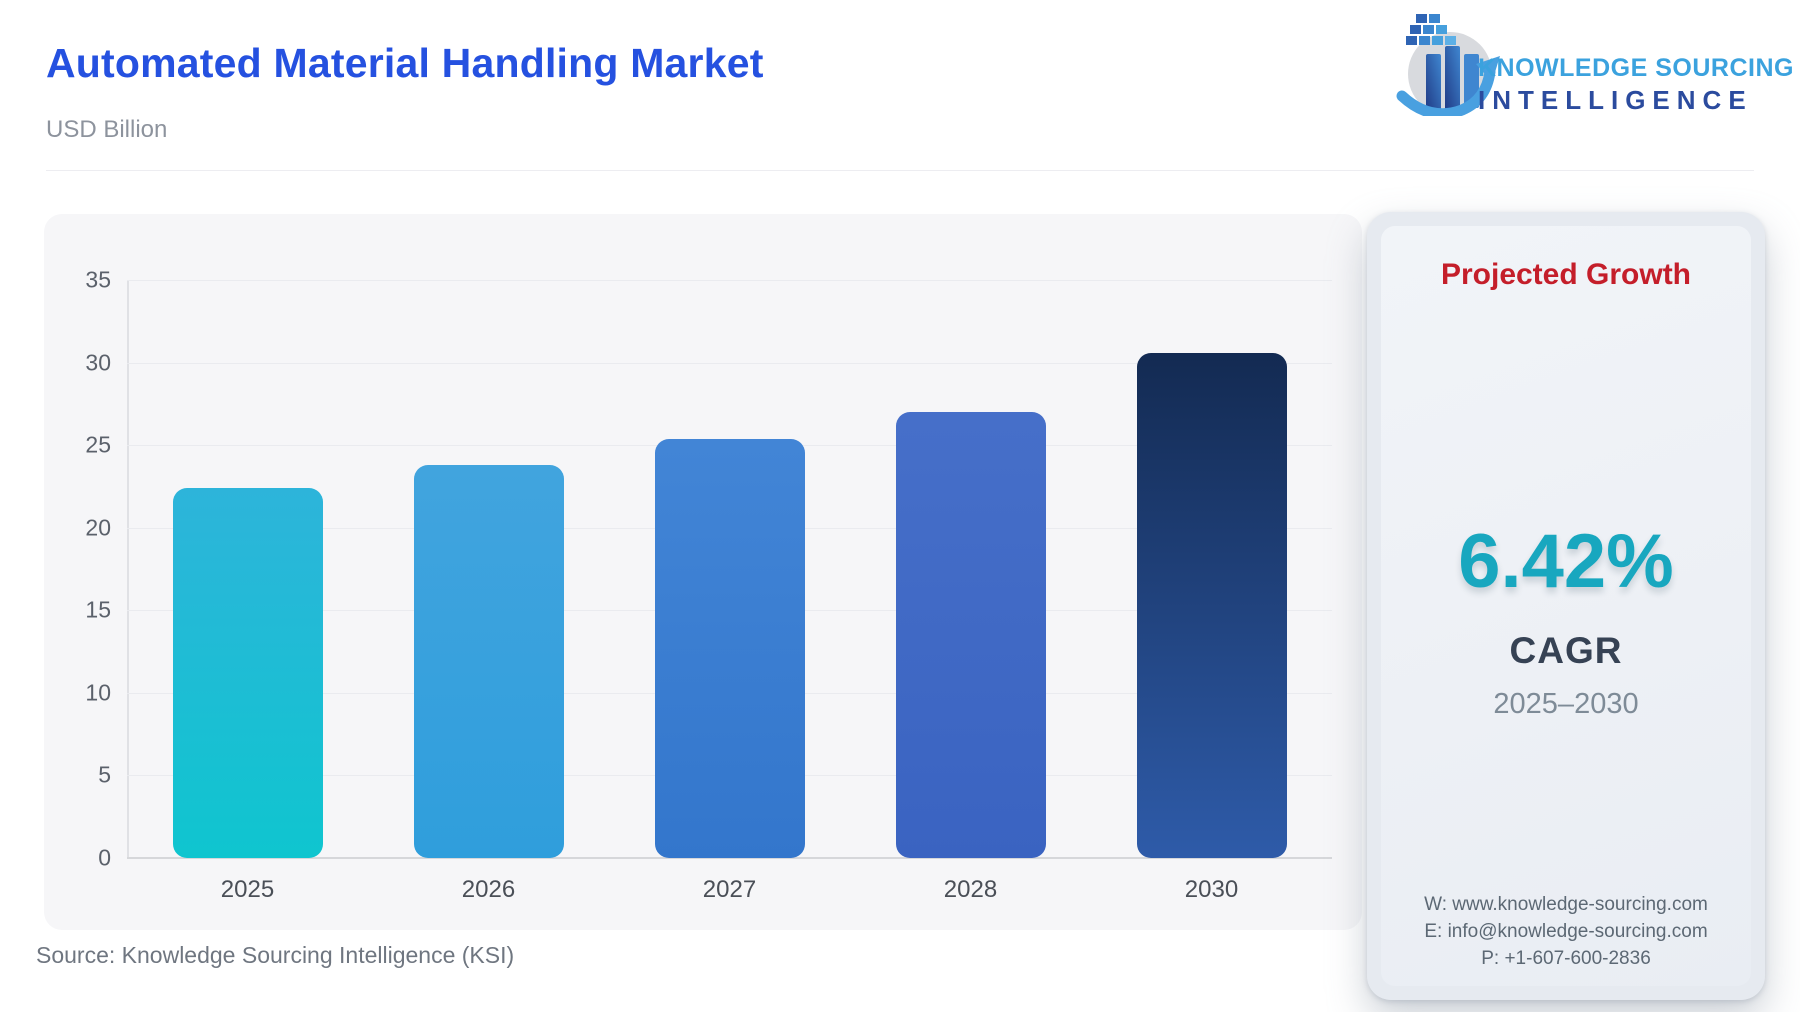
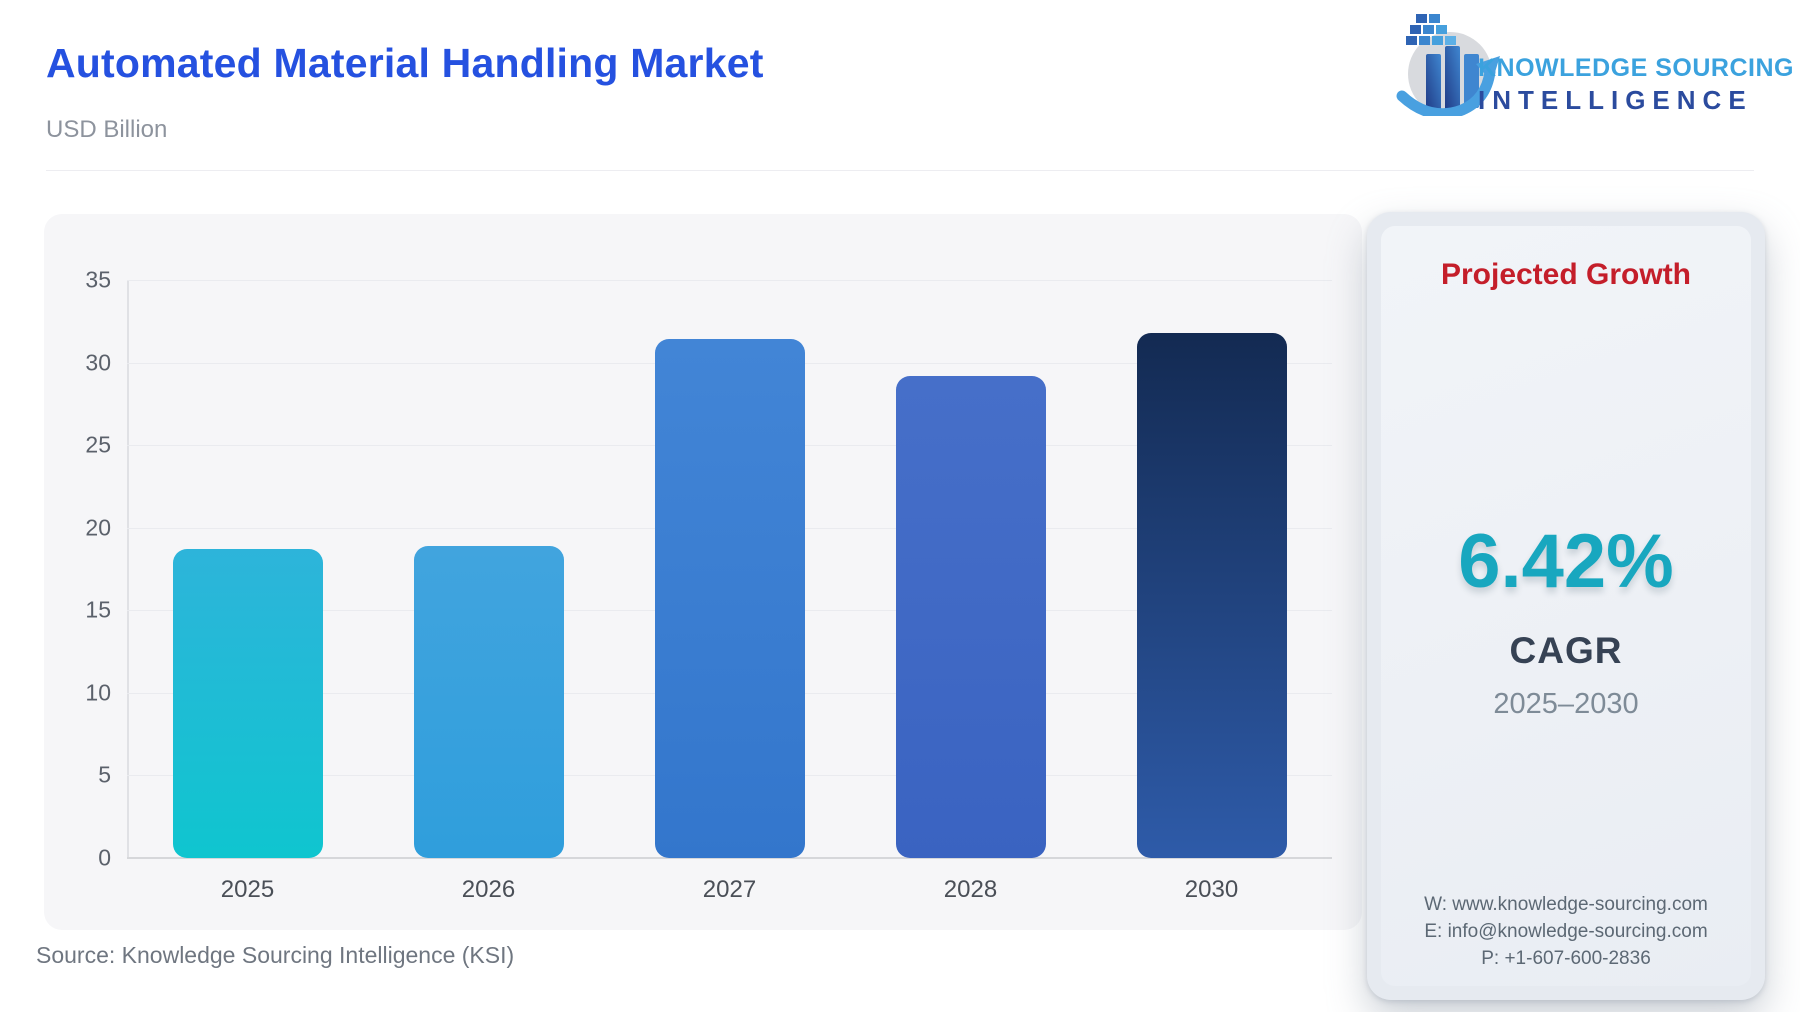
2025: 22.4 -> 18.7
2026: 23.8 -> 18.9
2027: 25.4 -> 31.4
2028: 27.0 -> 29.2
2030: 30.6 -> 31.8
